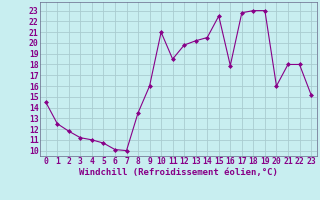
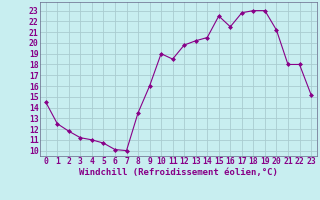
10: 21.0 -> 19.0
16: 17.9 -> 21.5
20: 16.0 -> 21.2
